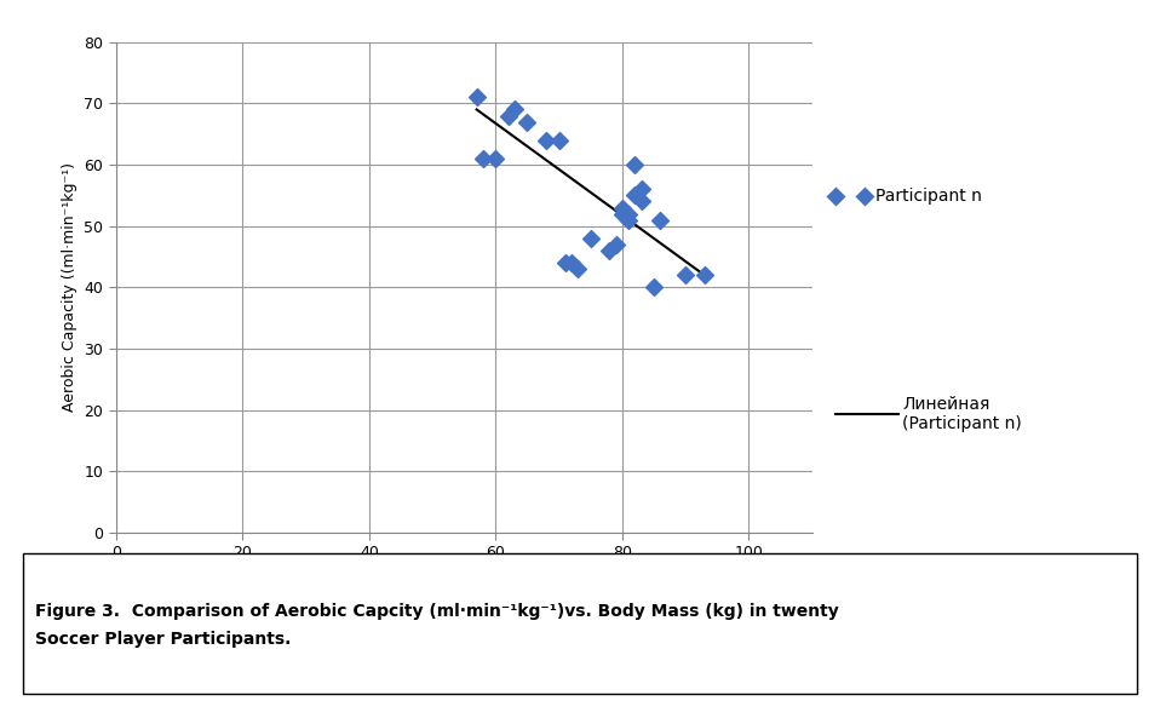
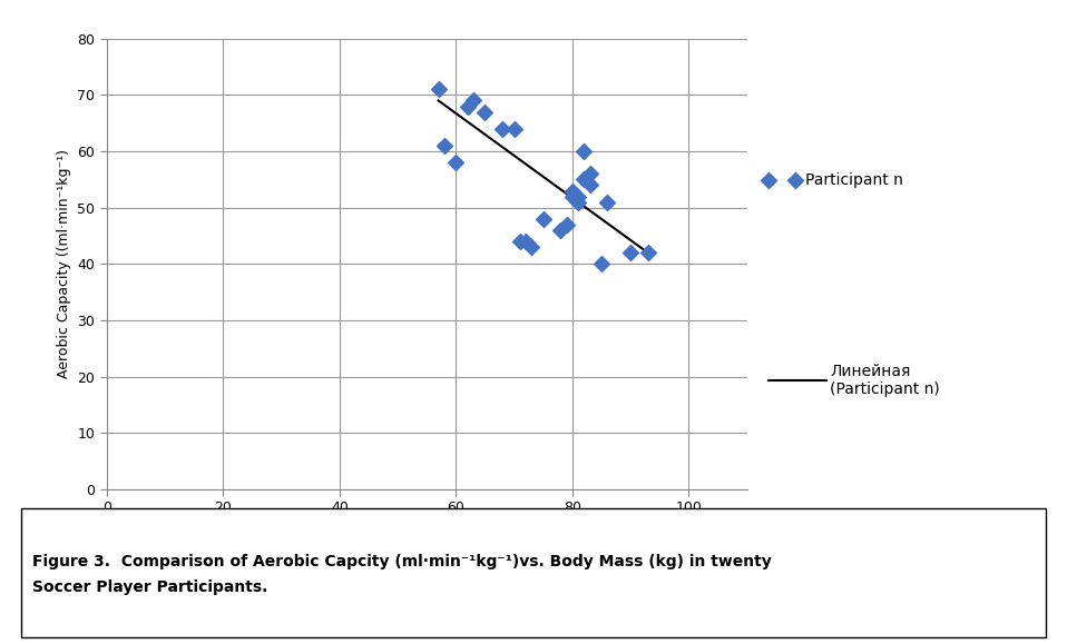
60: 61 -> 58
